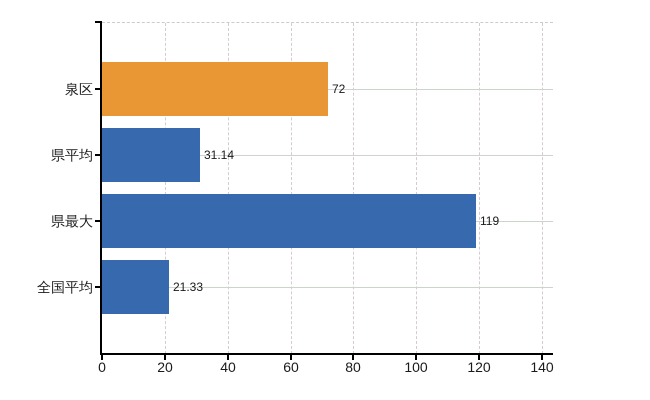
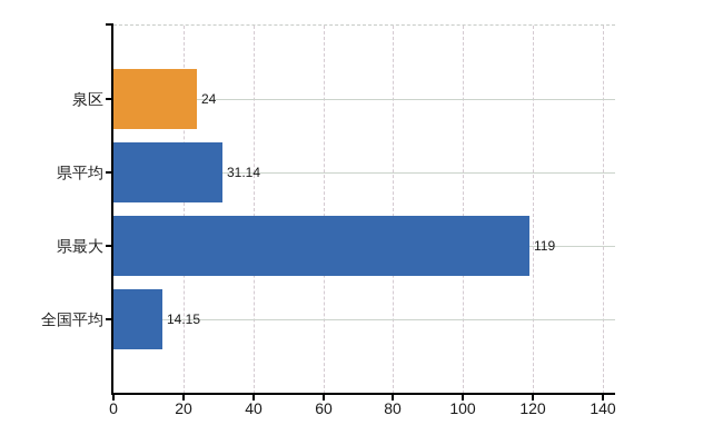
泉区: 72 -> 24
全国平均: 21.33 -> 14.15
